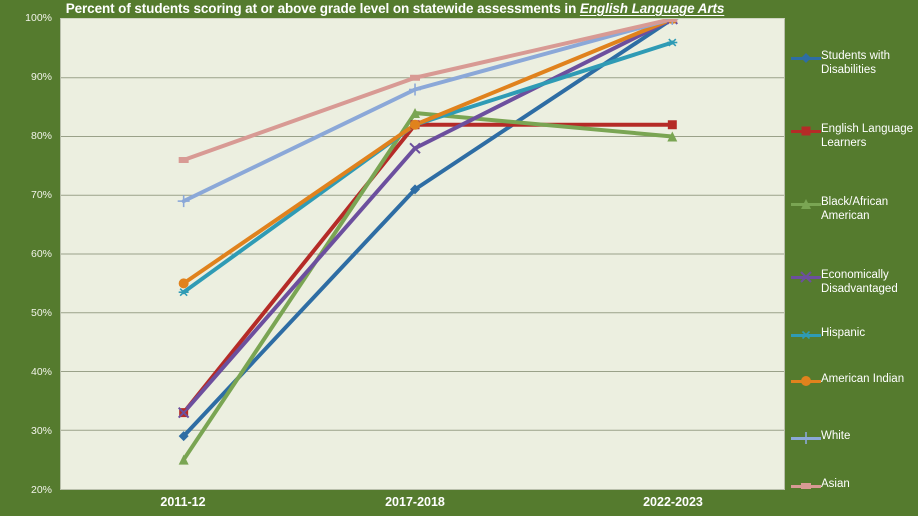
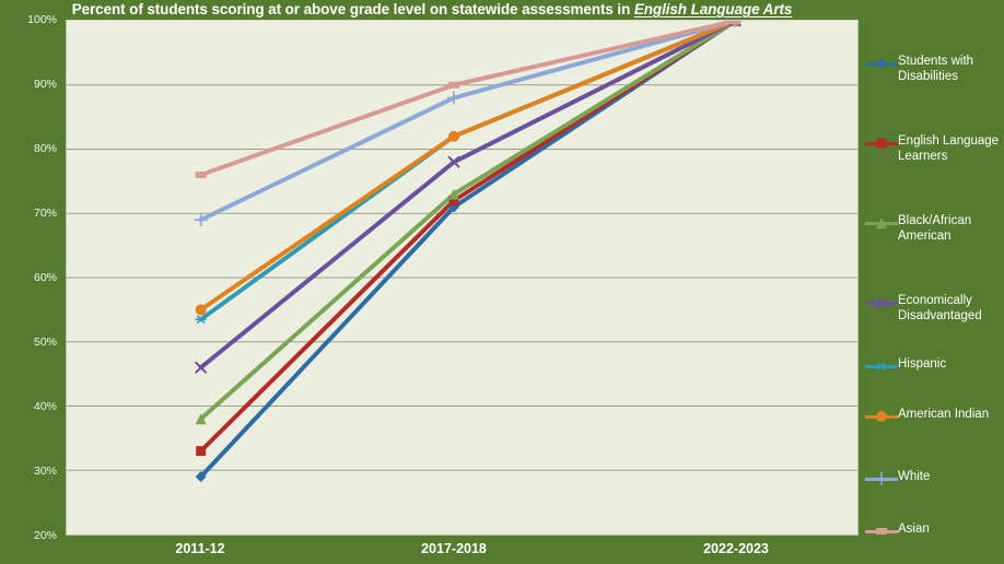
Black/African American/2011-12: 25% -> 38%
Economically Disadvantaged/2011-12: 33% -> 46%
English Language Learners/2017-2018: 82% -> 72%
Black/African American/2017-2018: 84% -> 73%
English Language Learners/2022-2023: 82% -> 100%
Black/African American/2022-2023: 80% -> 100%
Hispanic/2022-2023: 96% -> 100%
